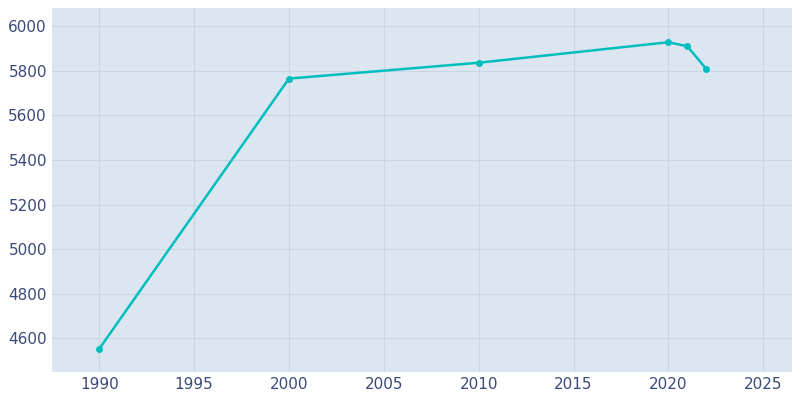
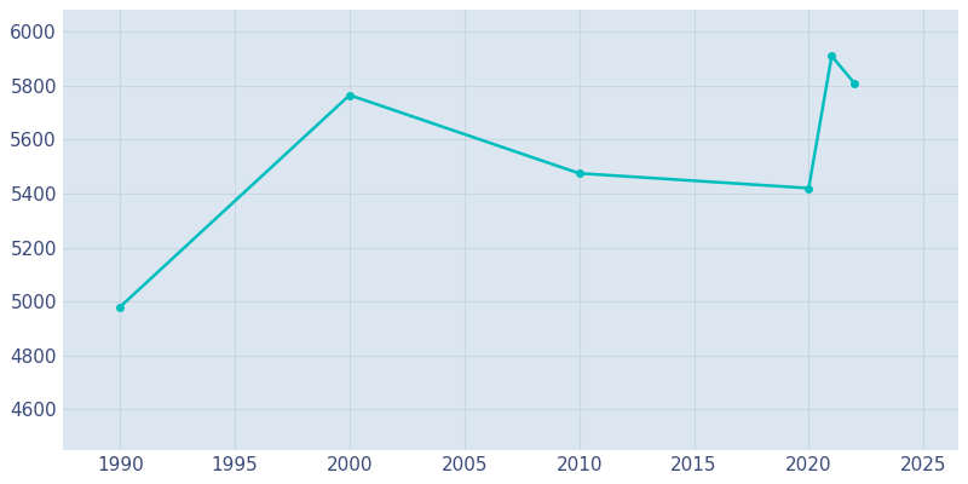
1990: 4553 -> 4980
2010: 5836 -> 5475
2020: 5928 -> 5420
